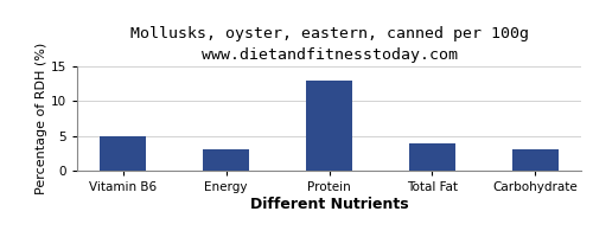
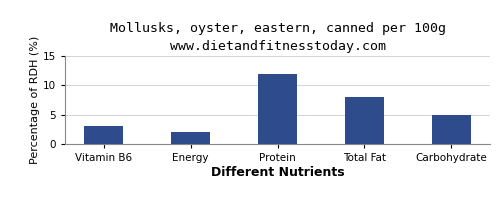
Vitamin B6: 5 -> 3
Energy: 3 -> 2
Protein: 13 -> 12
Total Fat: 4 -> 8
Carbohydrate: 3 -> 5
